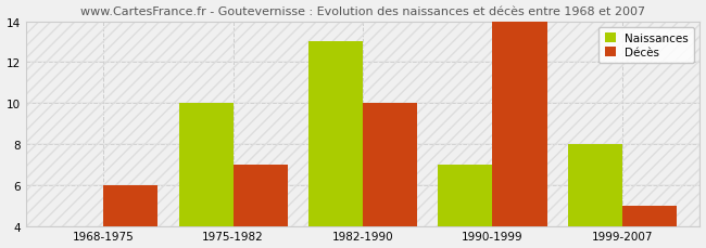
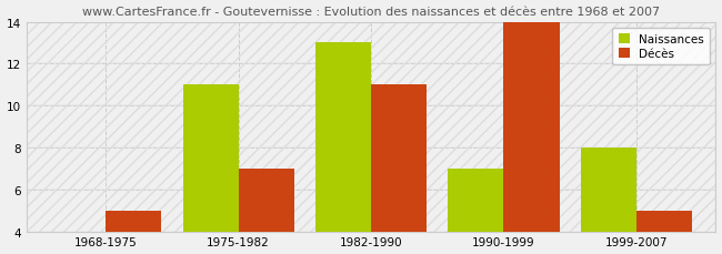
Décès/1968-1975: 6 -> 5
Naissances/1975-1982: 10 -> 11
Décès/1982-1990: 10 -> 11
